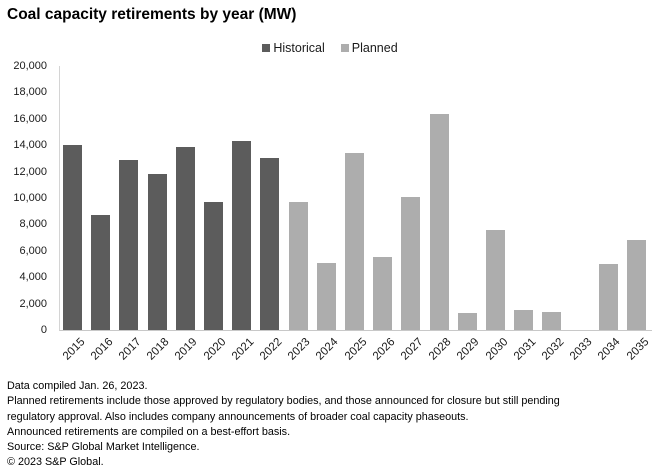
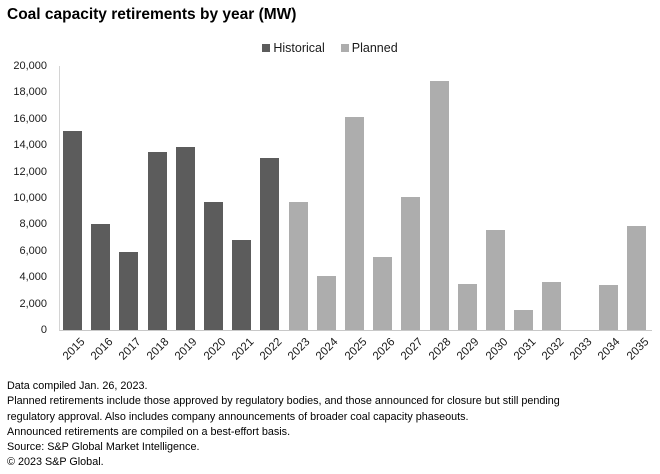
Historical/2015: 14000 -> 15100
Historical/2016: 8700 -> 8000
Historical/2017: 12900 -> 5900
Historical/2018: 11800 -> 13500
Historical/2021: 14300 -> 6800
Planned/2024: 5100 -> 4100
Planned/2025: 13400 -> 16100
Planned/2028: 16400 -> 18800
Planned/2029: 1300 -> 3400
Planned/2032: 1400 -> 3600
Planned/2034: 5000 -> 3400
Planned/2035: 6800 -> 7900
